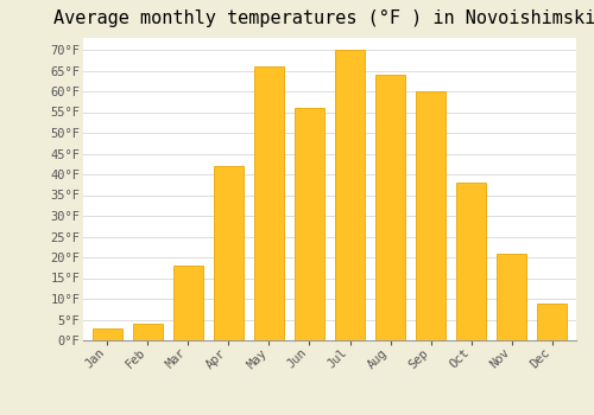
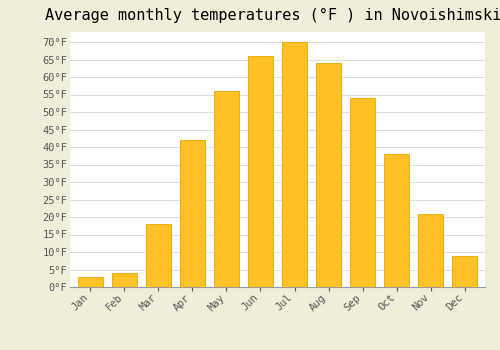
May: 66°F -> 56°F
Jun: 56°F -> 66°F
Sep: 60°F -> 54°F
